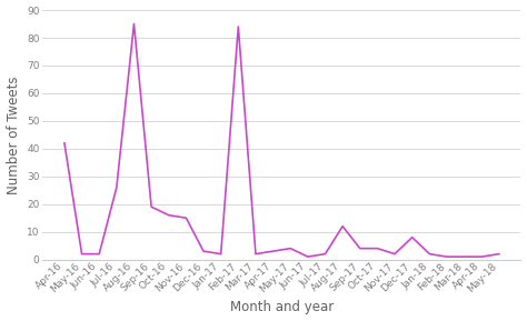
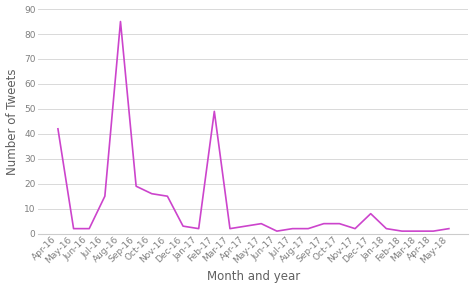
Jul-16: 26 -> 15
Feb-17: 84 -> 49
Aug-17: 12 -> 2
